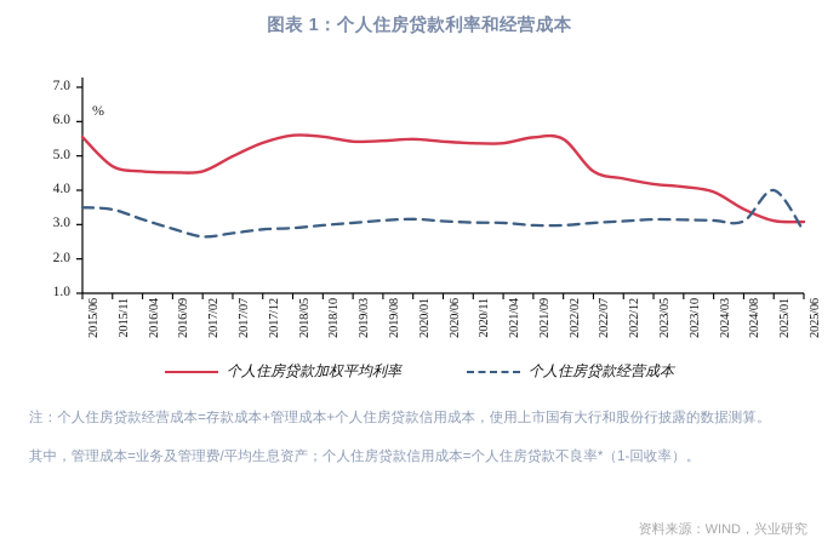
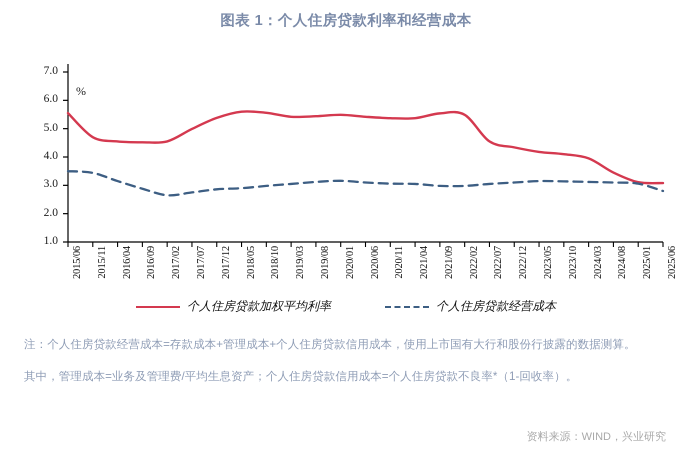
个人住房贷款经营成本/2025/01: 4.0 -> 3.1
